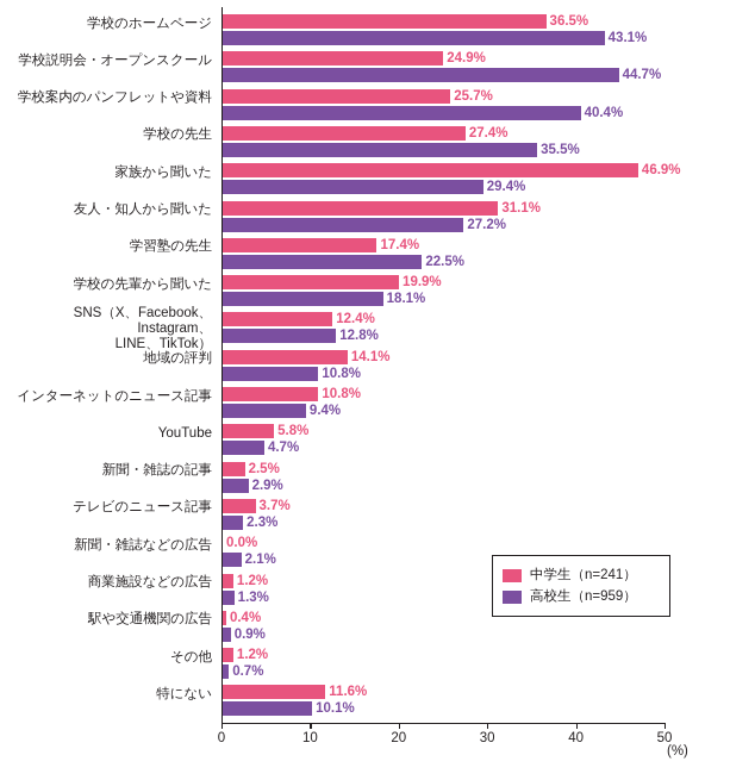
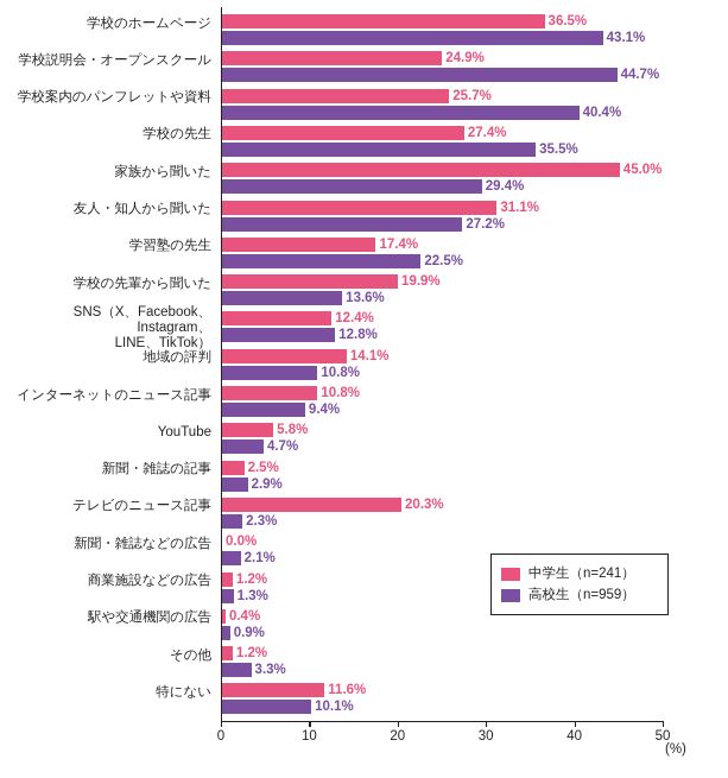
中学生（n=241）/家族から聞いた: 46.9% -> 45.0%
高校生（n=959）/学校の先輩から聞いた: 18.1% -> 13.6%
中学生（n=241）/テレビのニュース記事: 3.7% -> 20.3%
高校生（n=959）/その他: 0.7% -> 3.3%
